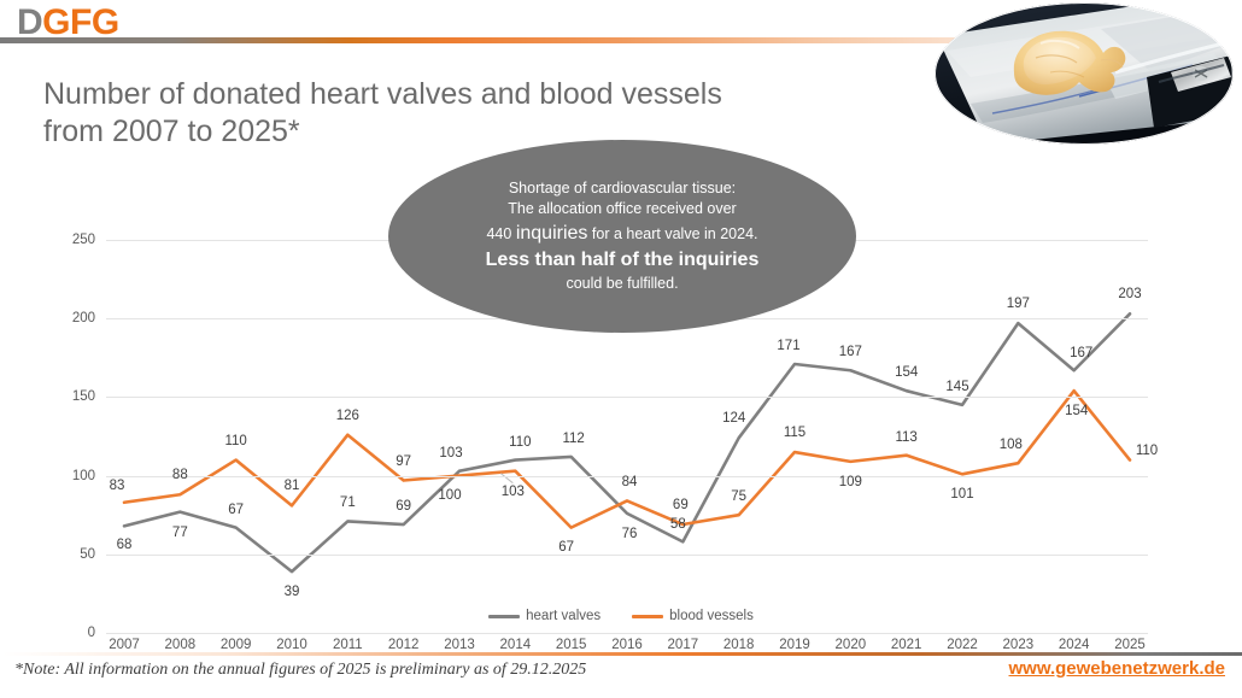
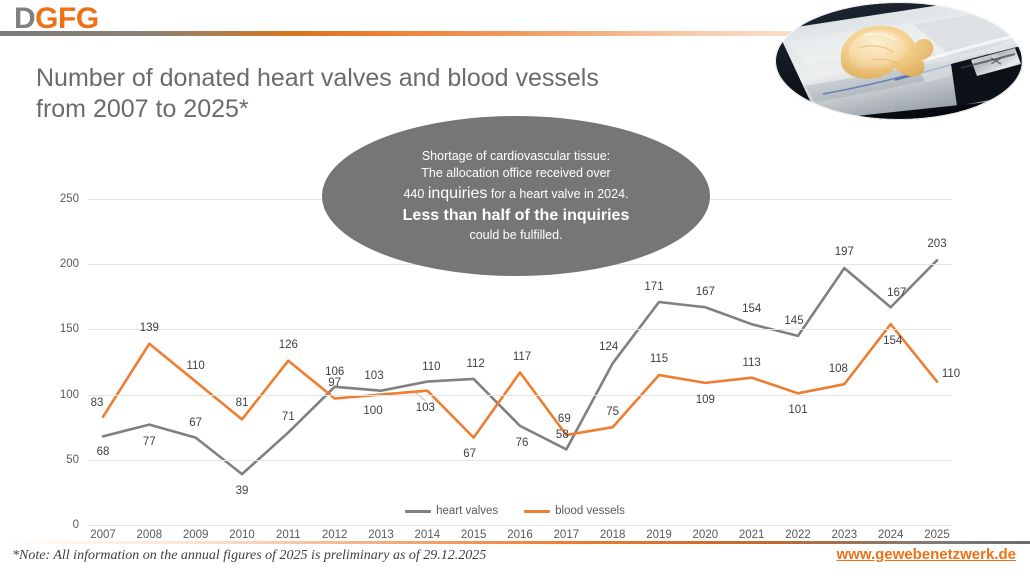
blood vessels/2008: 88 -> 139
heart valves/2012: 69 -> 106
blood vessels/2016: 84 -> 117
